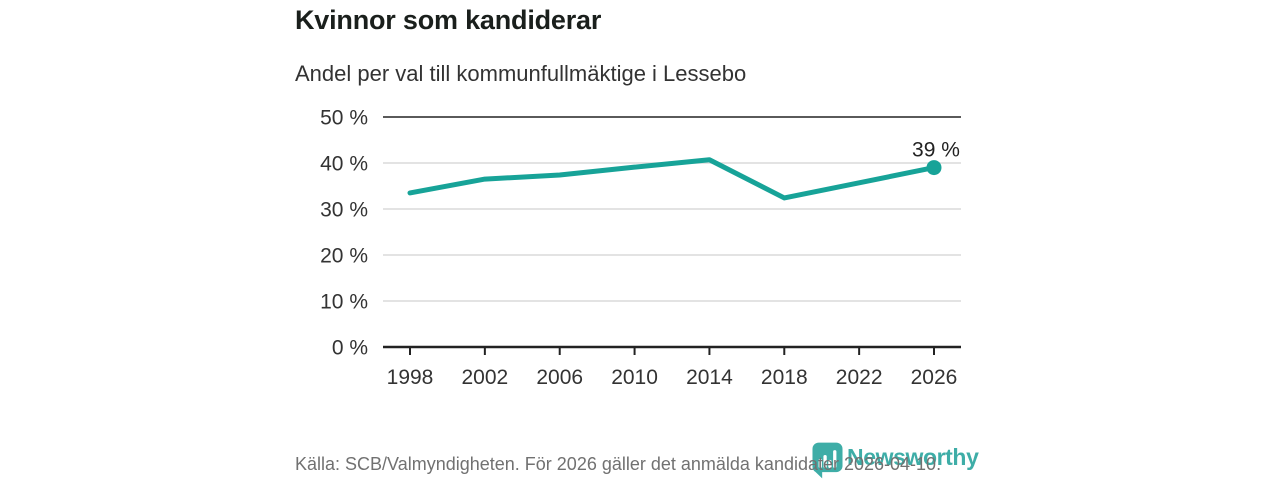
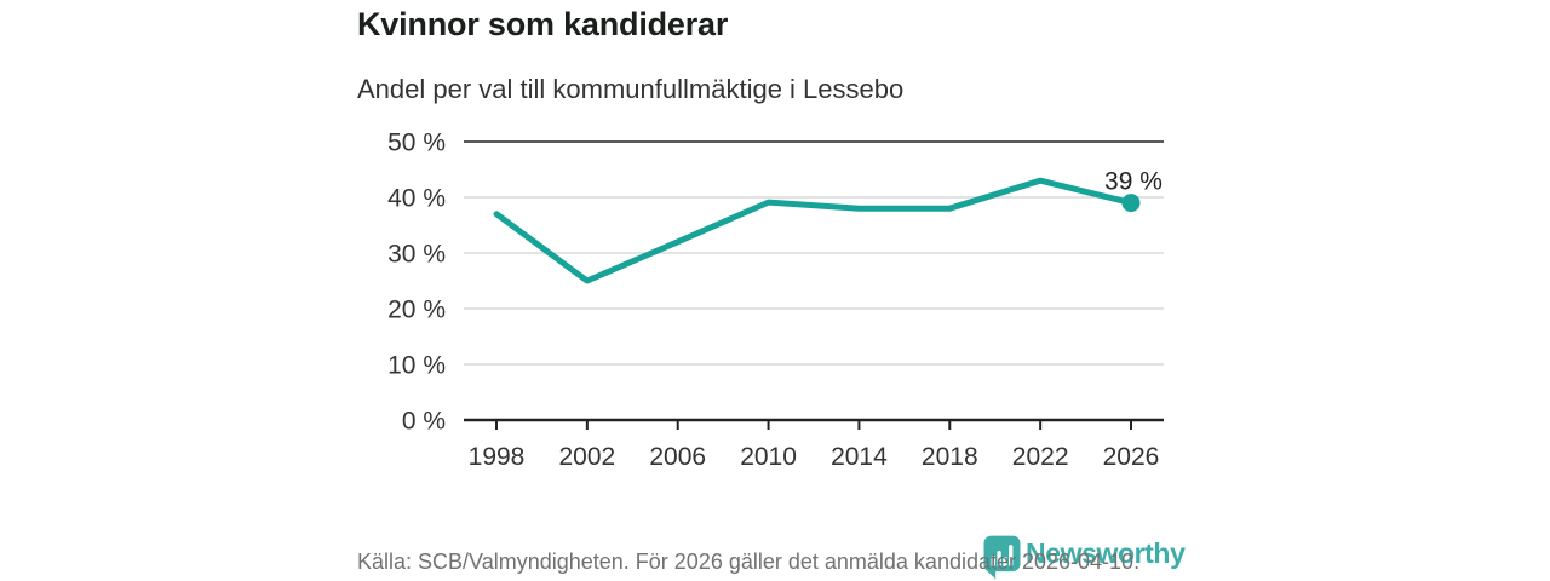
1998: 34% -> 37%
2002: 36% -> 25%
2006: 37% -> 32%
2014: 41% -> 38%
2018: 32% -> 38%
2022: 36% -> 43%
